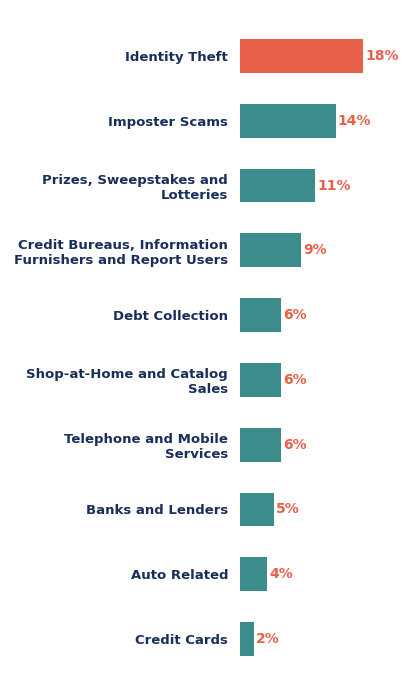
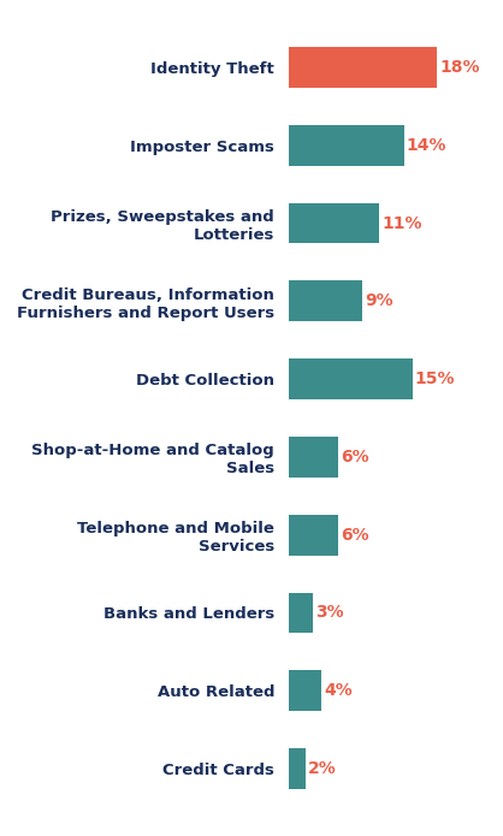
Debt Collection: 6% -> 15%
Banks and Lenders: 5% -> 3%
